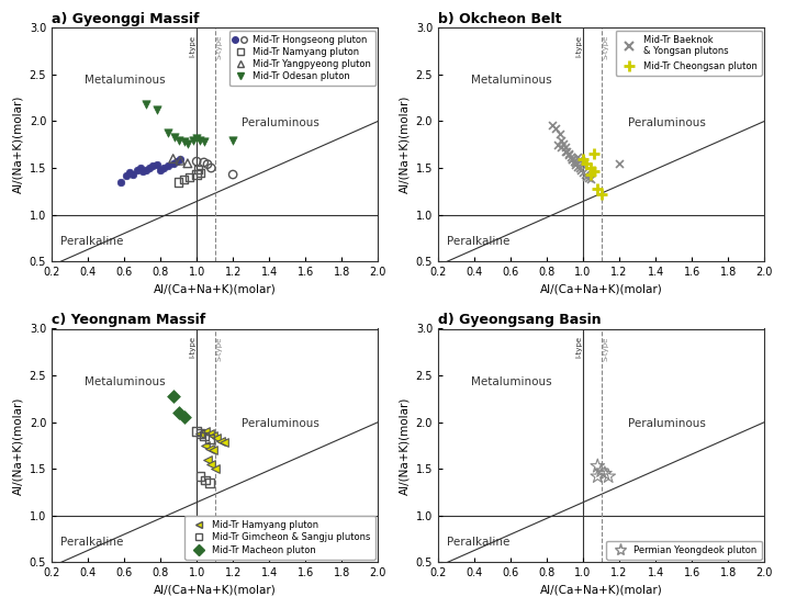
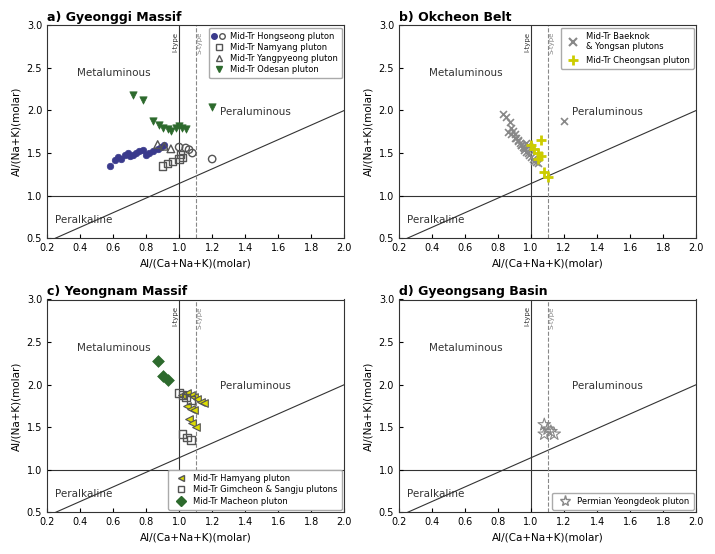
a) Gyeonggi Massif/Mid-Tr Odesan pluton/1.2: 1.80 -> 2.04
b) Okcheon Belt/Mid-Tr Baeknok & Yongsan plutons/1.2: 1.55 -> 1.88
